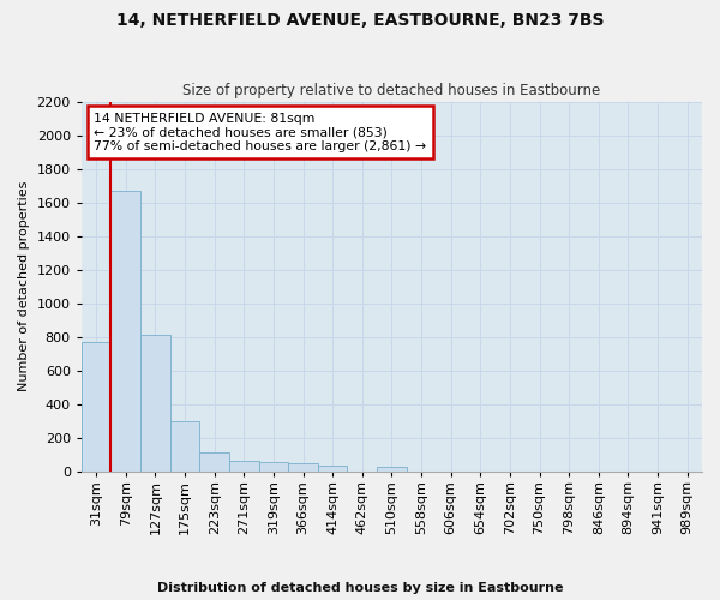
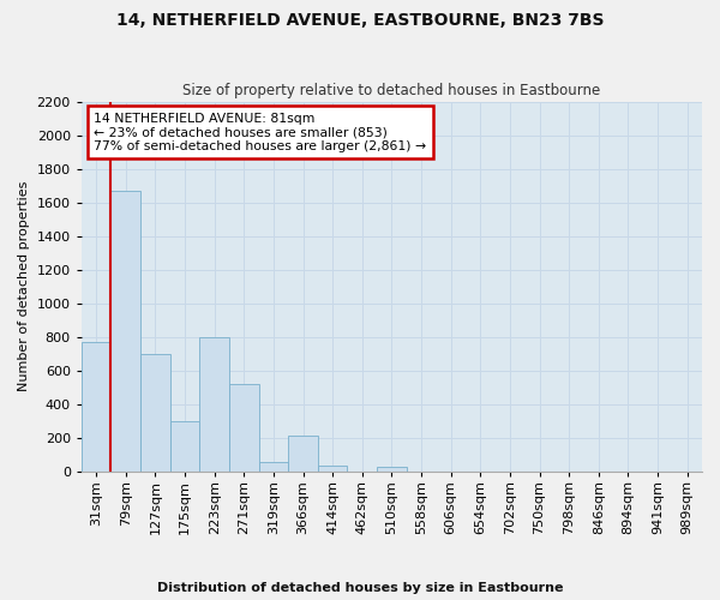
127sqm: 810 -> 700
223sqm: 120 -> 800
271sqm: 60 -> 520
366sqm: 50 -> 210
